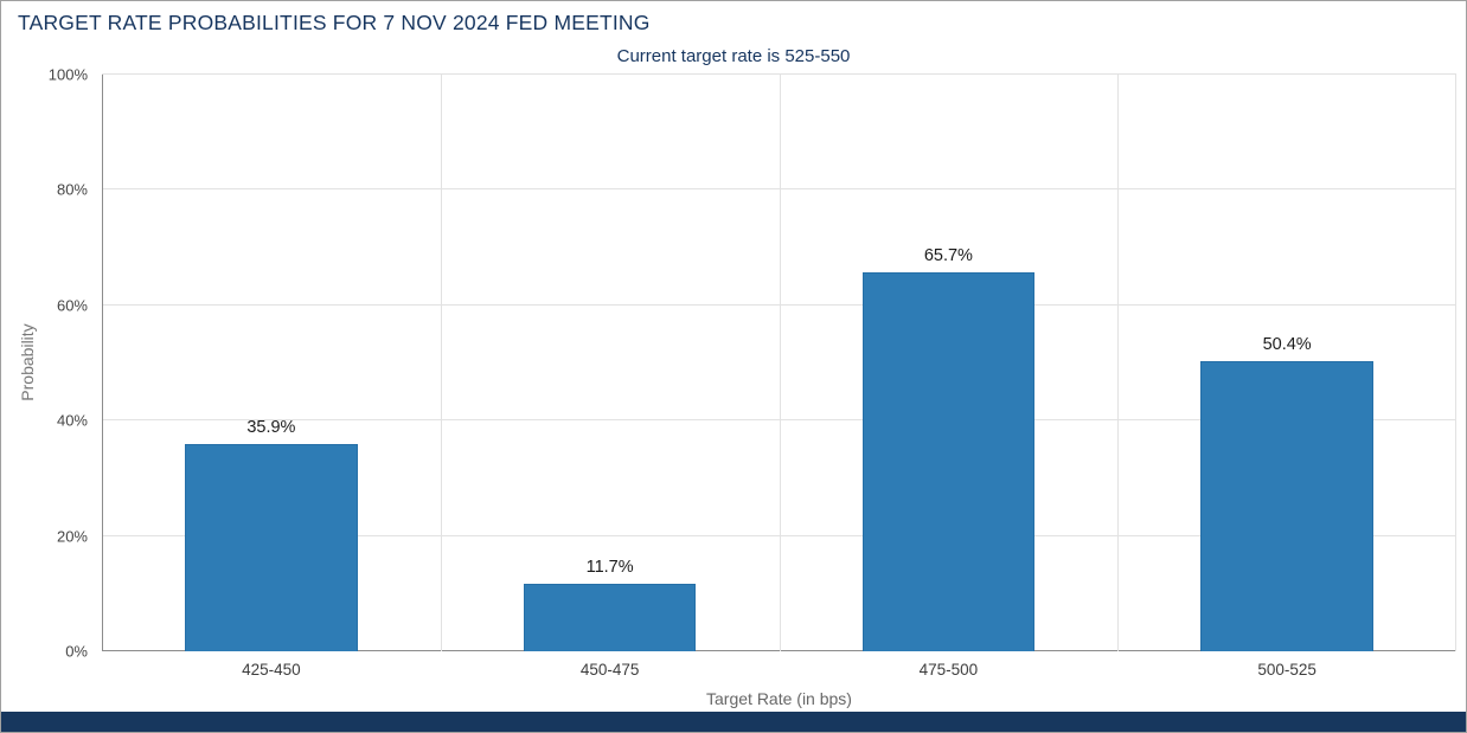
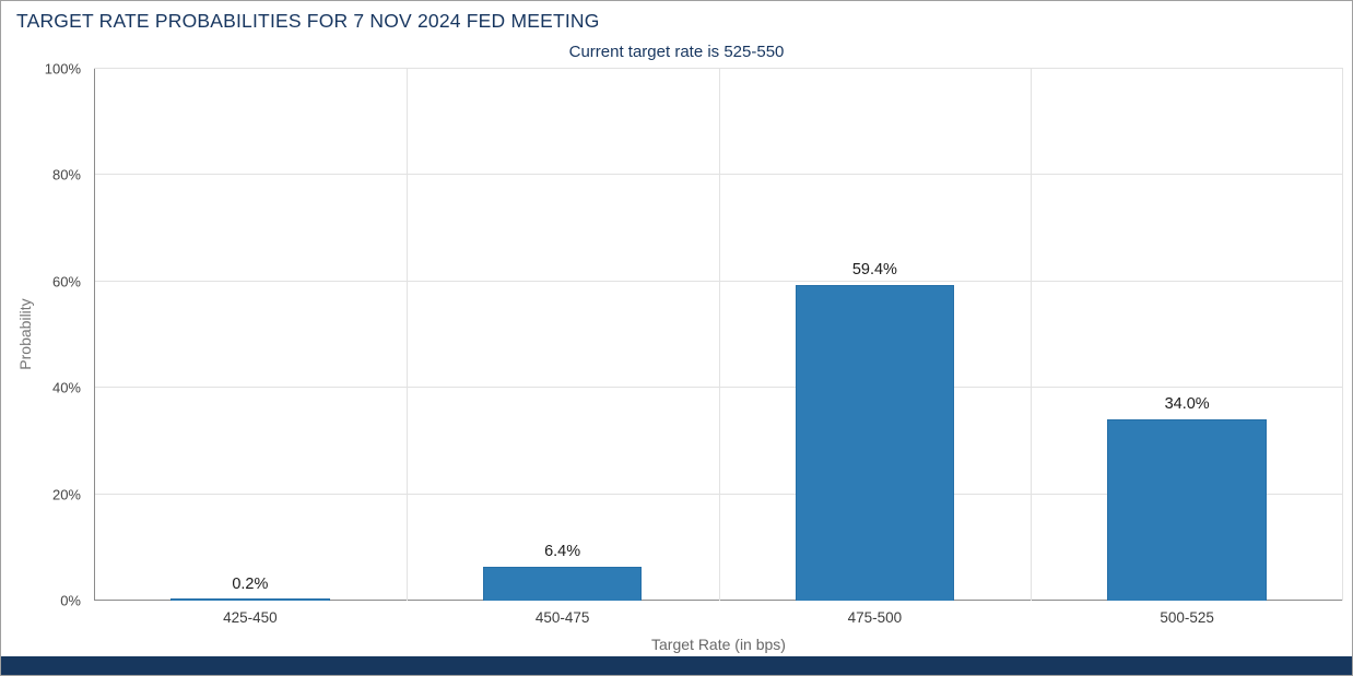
425-450: 35.9% -> 0.2%
450-475: 11.7% -> 6.4%
475-500: 65.7% -> 59.4%
500-525: 50.4% -> 34.0%
